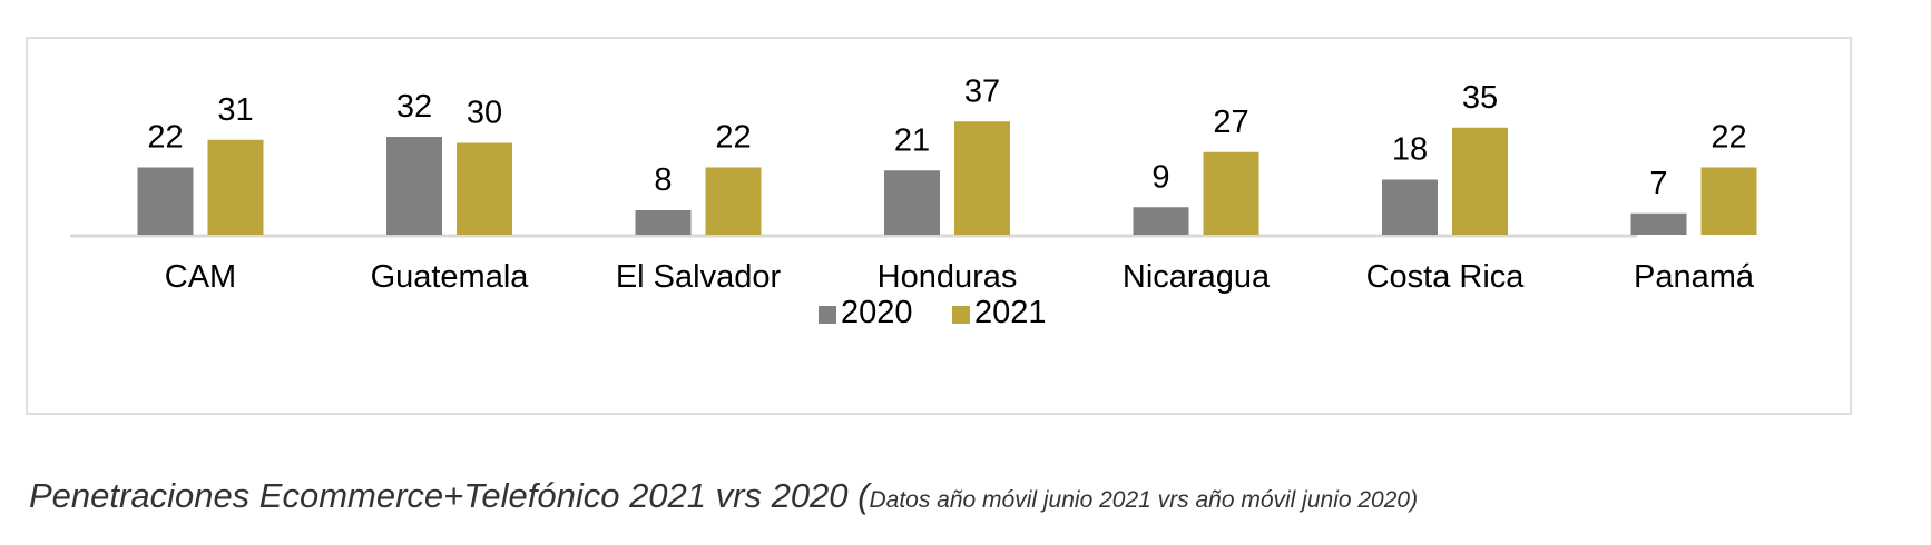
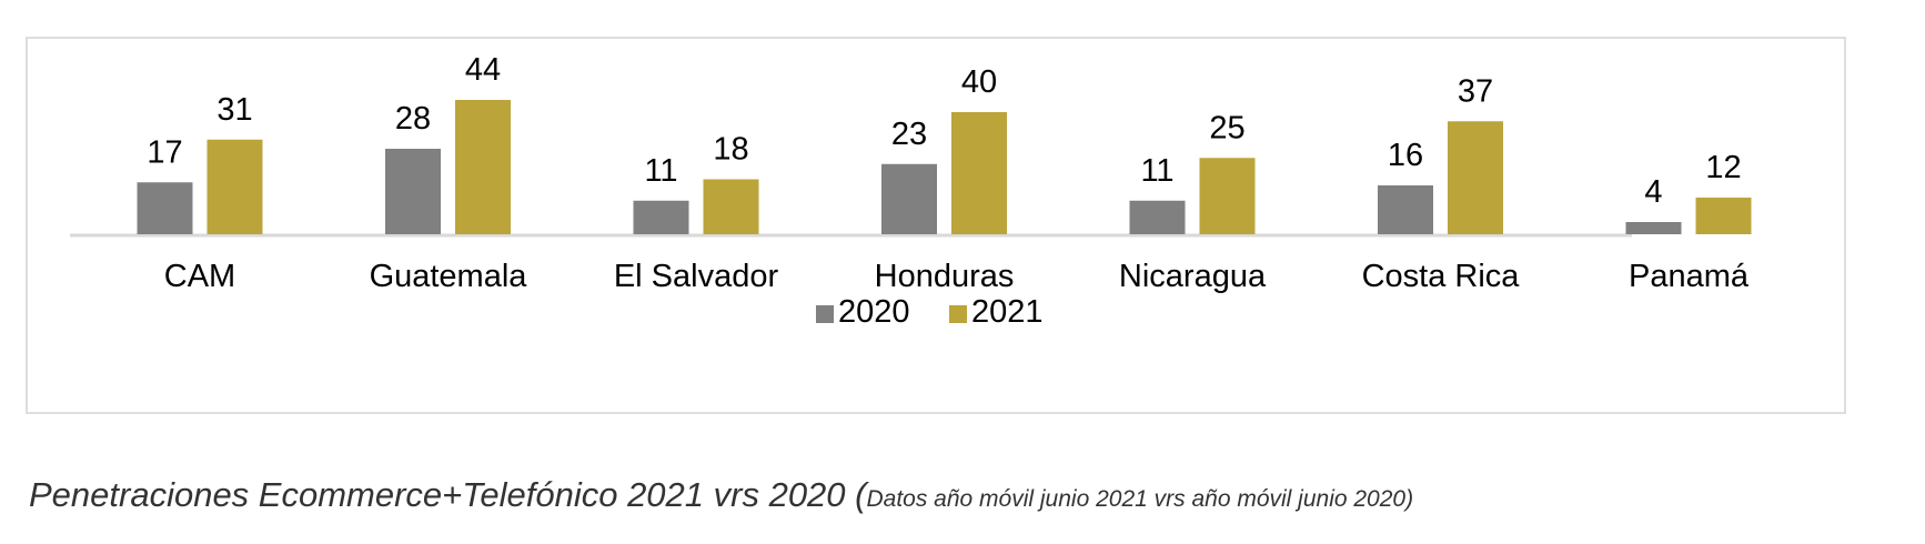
2020/CAM: 22 -> 17
2020/Guatemala: 32 -> 28
2021/Guatemala: 30 -> 44
2020/El Salvador: 8 -> 11
2021/El Salvador: 22 -> 18
2020/Honduras: 21 -> 23
2021/Honduras: 37 -> 40
2020/Nicaragua: 9 -> 11
2021/Nicaragua: 27 -> 25
2020/Costa Rica: 18 -> 16
2021/Costa Rica: 35 -> 37
2020/Panamá: 7 -> 4
2021/Panamá: 22 -> 12
